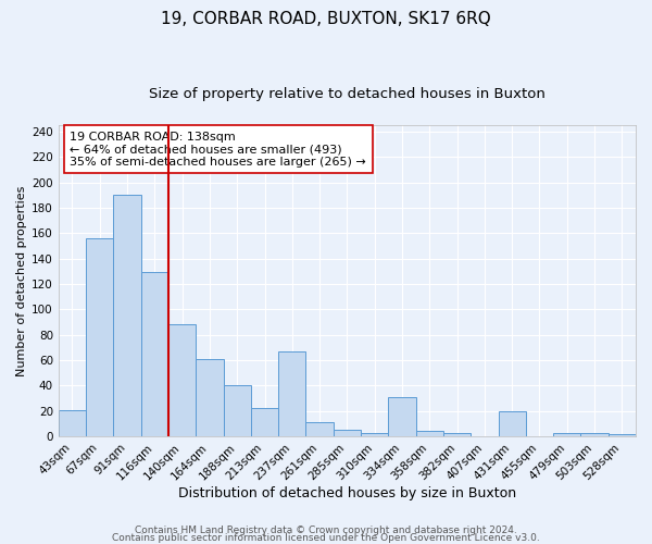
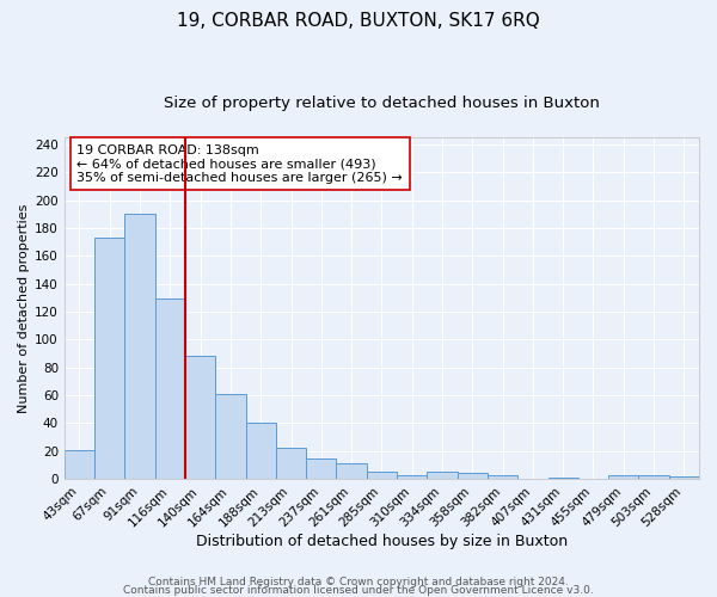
67sqm: 156 -> 173
237sqm: 67 -> 15
334sqm: 31 -> 5
431sqm: 20 -> 1
